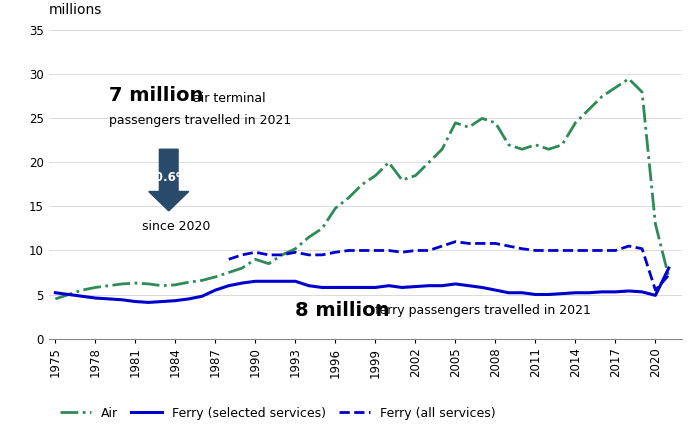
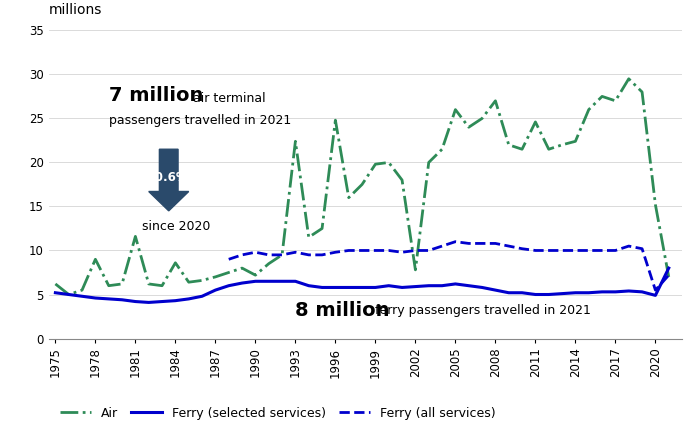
Air/1975: 4.5 -> 6.2
Air/1978: 5.8 -> 9.0
Air/1981: 6.3 -> 11.6
Air/1984: 6.1 -> 8.6
Air/1990: 9.0 -> 7.2
Air/1993: 10.2 -> 22.4
Air/1996: 14.8 -> 24.8
Air/1999: 18.5 -> 19.8
Air/2002: 18.5 -> 7.8
Air/2005: 24.5 -> 26.0
Air/2008: 24.5 -> 27.0
Air/2011: 22.0 -> 24.6
Air/2014: 24.5 -> 22.4
Air/2017: 28.5 -> 27.0
Air/2020: 13.0 -> 15.2
